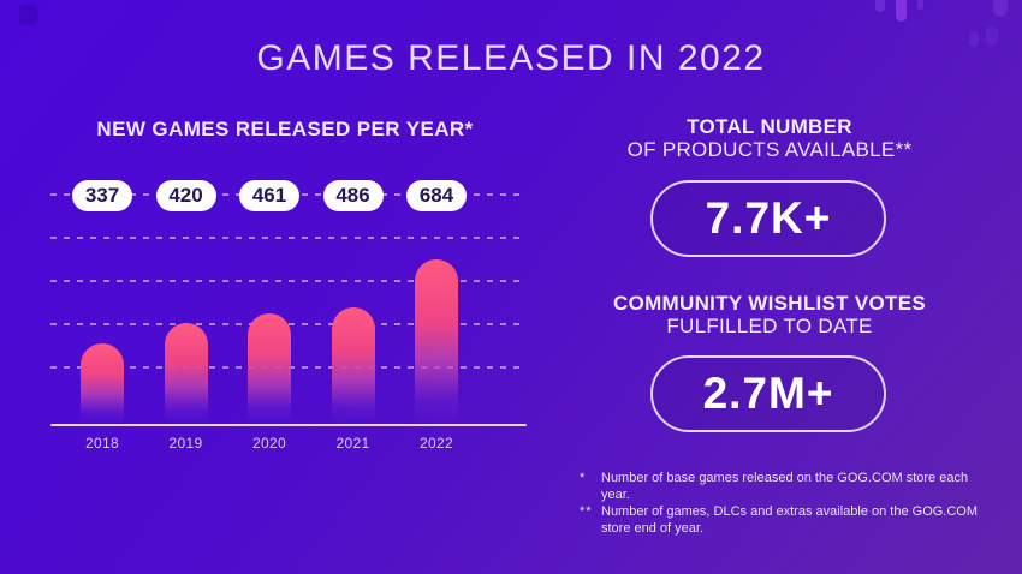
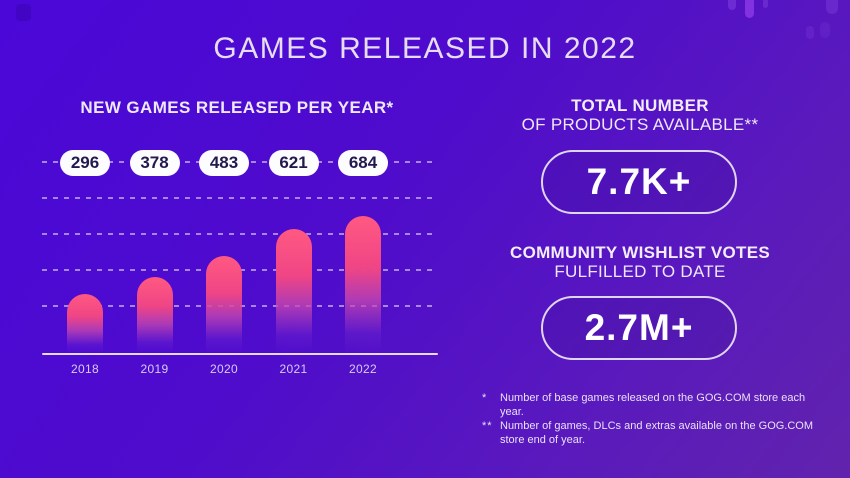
2018: 337 -> 296
2019: 420 -> 378
2020: 461 -> 483
2021: 486 -> 621
